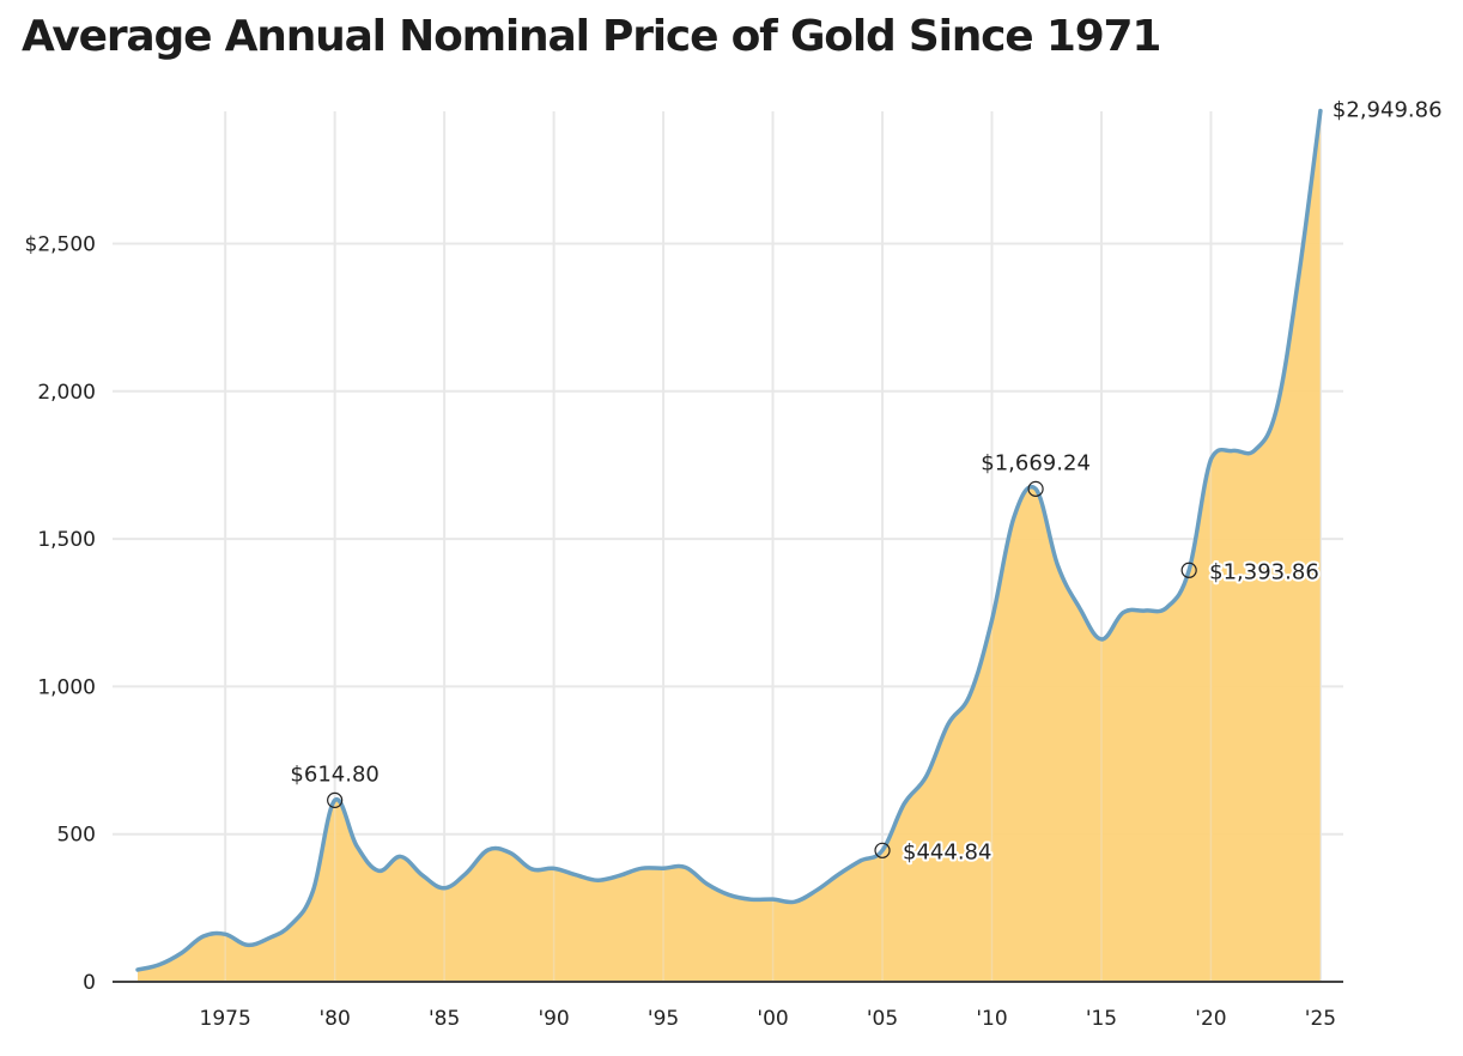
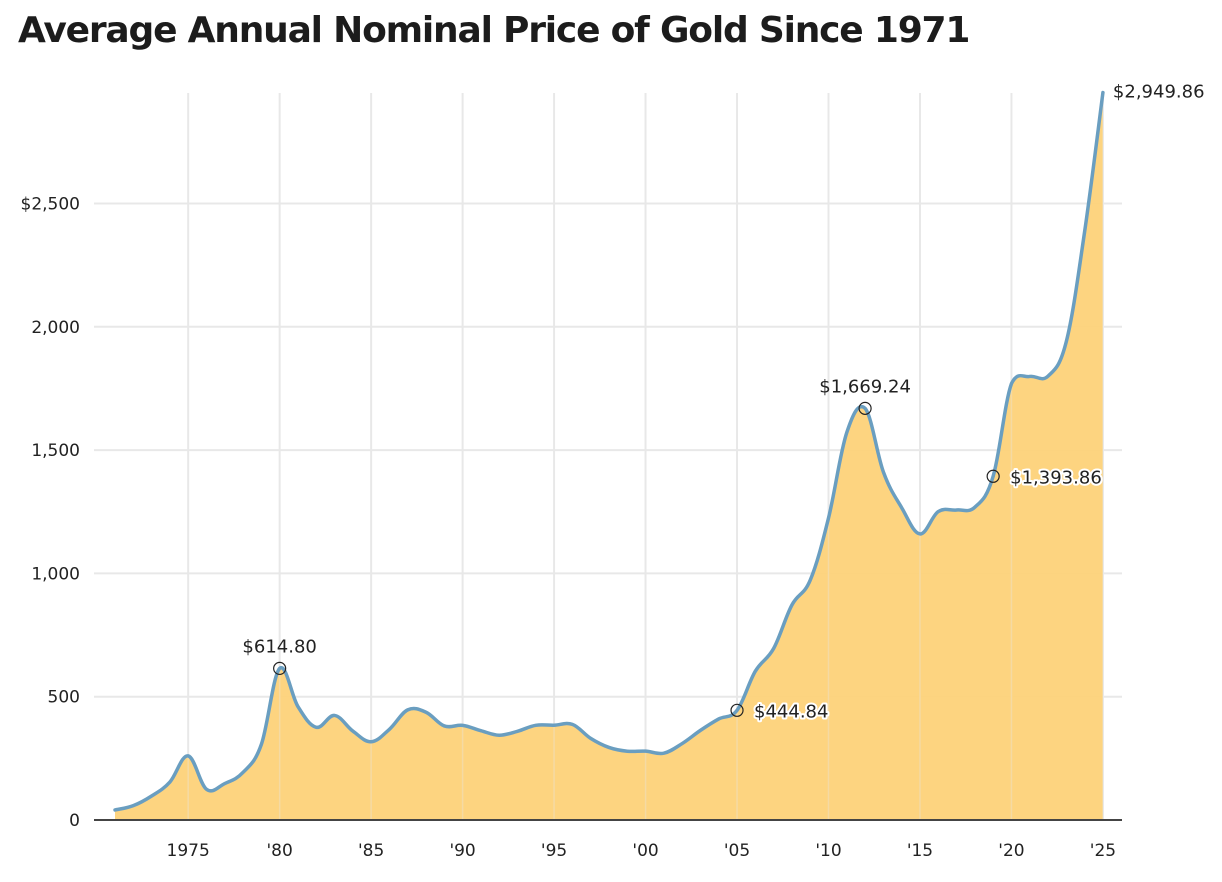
1975: $160 -> $260
